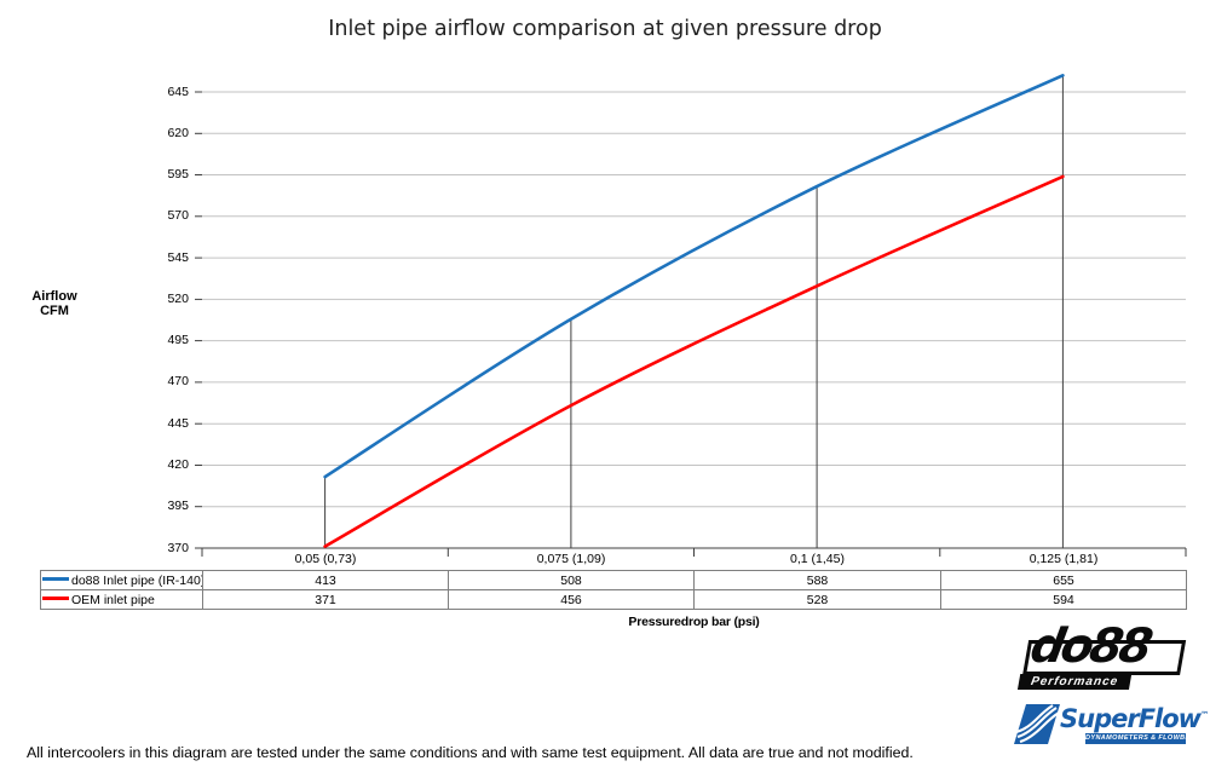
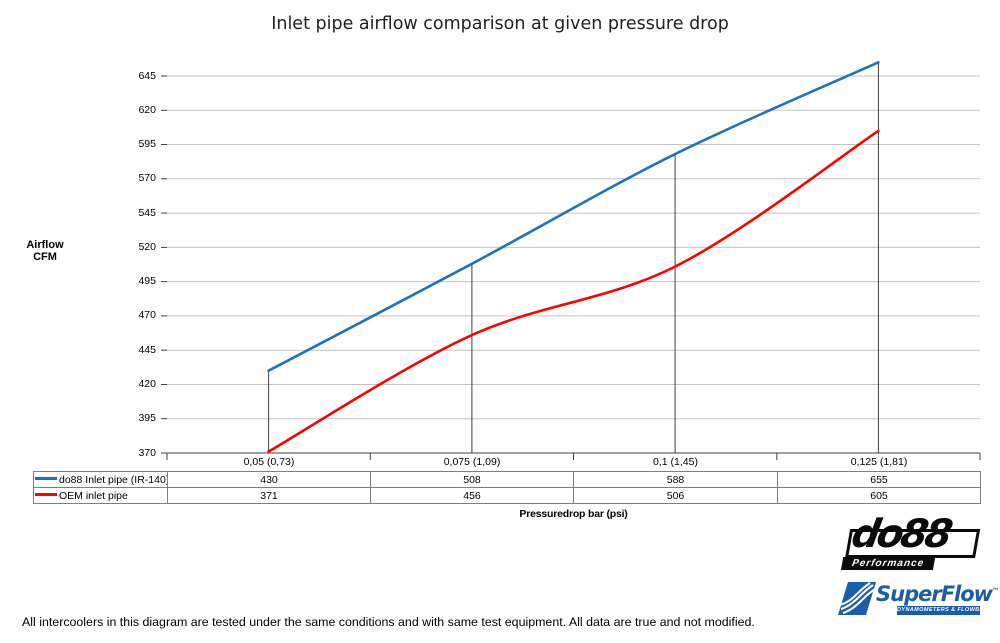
do88 Inlet pipe (IR-140)/0,05 (0,73): 413 -> 430
OEM inlet pipe/0,1 (1,45): 528 -> 506
OEM inlet pipe/0,125 (1,81): 594 -> 605
